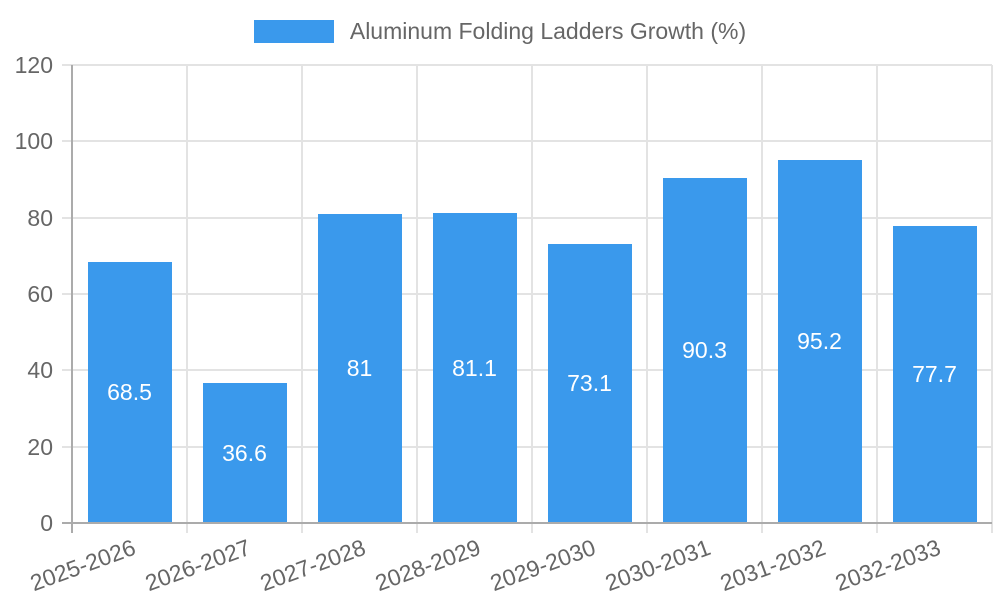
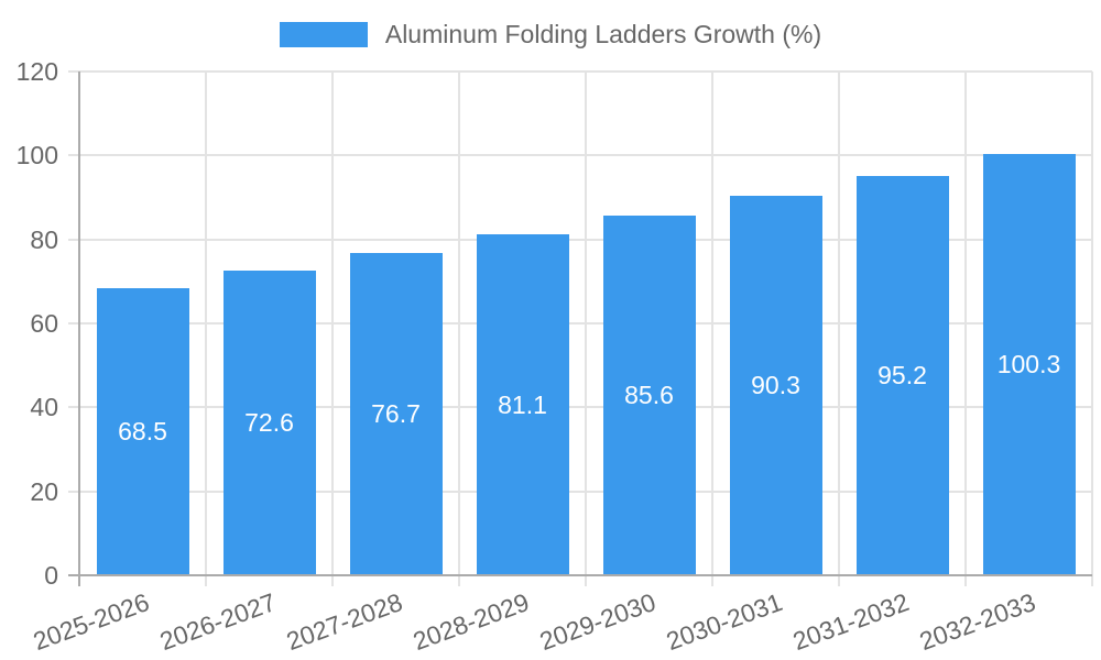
2026-2027: 36.6 -> 72.6
2027-2028: 81 -> 76.7
2029-2030: 73.1 -> 85.6
2032-2033: 77.7 -> 100.3
